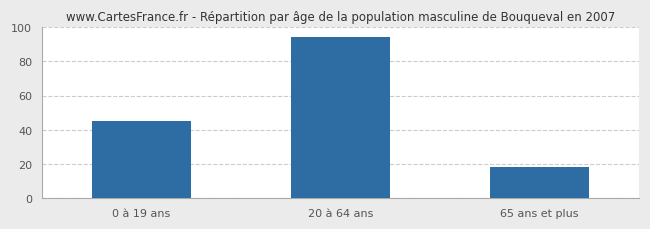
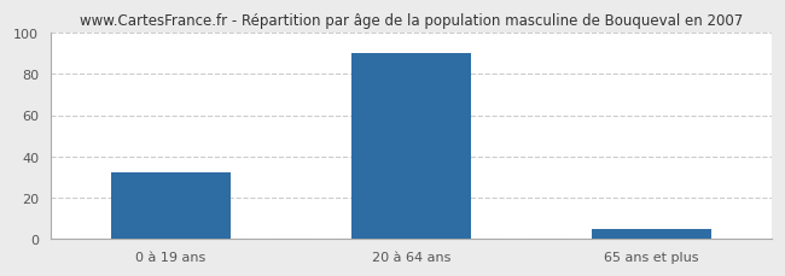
0 à 19 ans: 45 -> 32
20 à 64 ans: 94 -> 90
65 ans et plus: 18 -> 5
